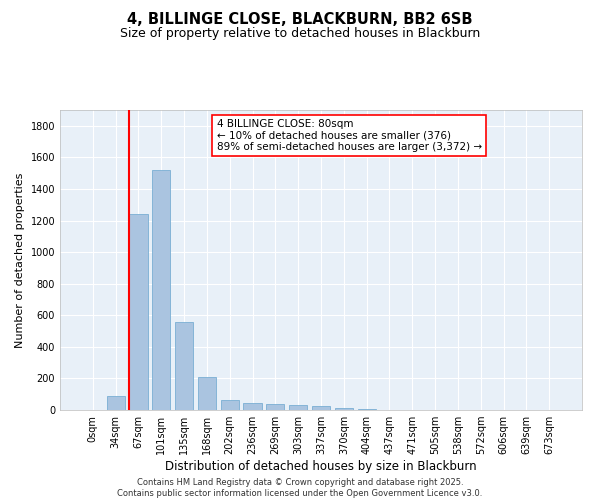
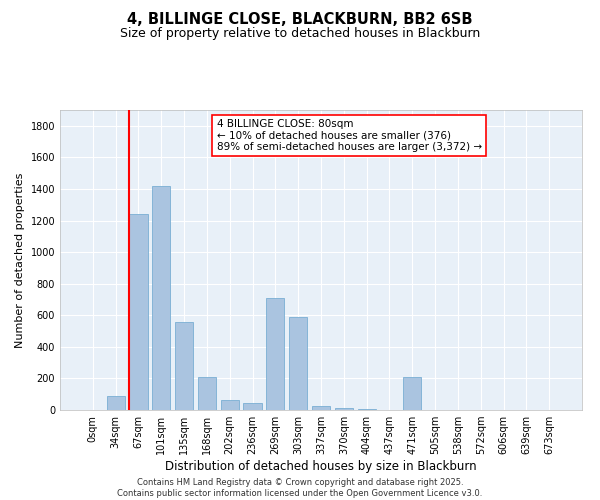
101sqm: 1520 -> 1420
269sqm: 40 -> 710
303sqm: 30 -> 590
471sqm: 0 -> 210
